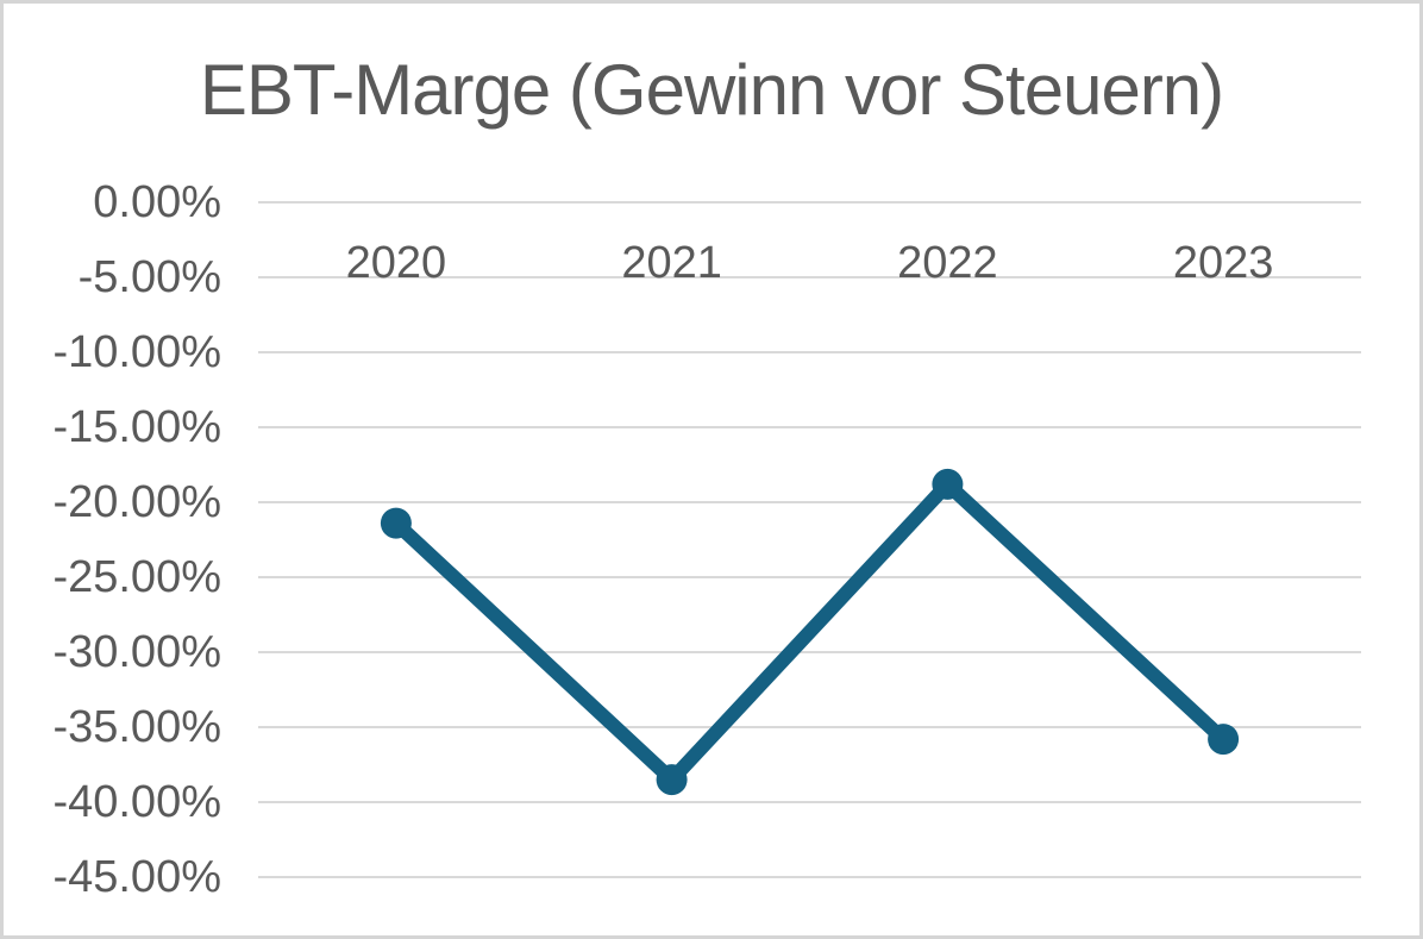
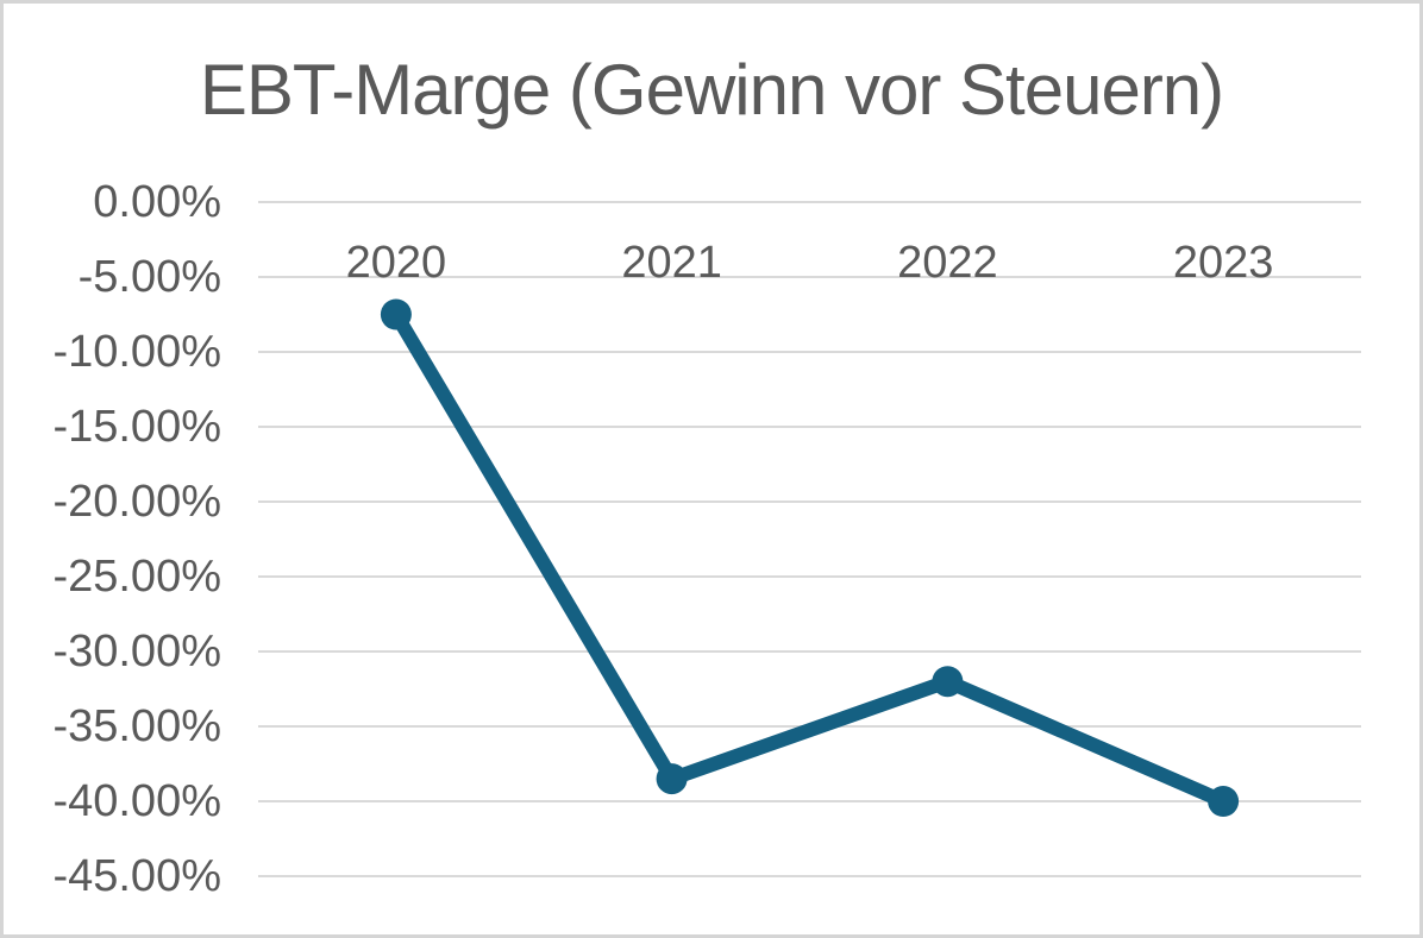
2020: -21.4% -> -7.5%
2022: -18.8% -> -32.0%
2023: -35.8% -> -40.0%
